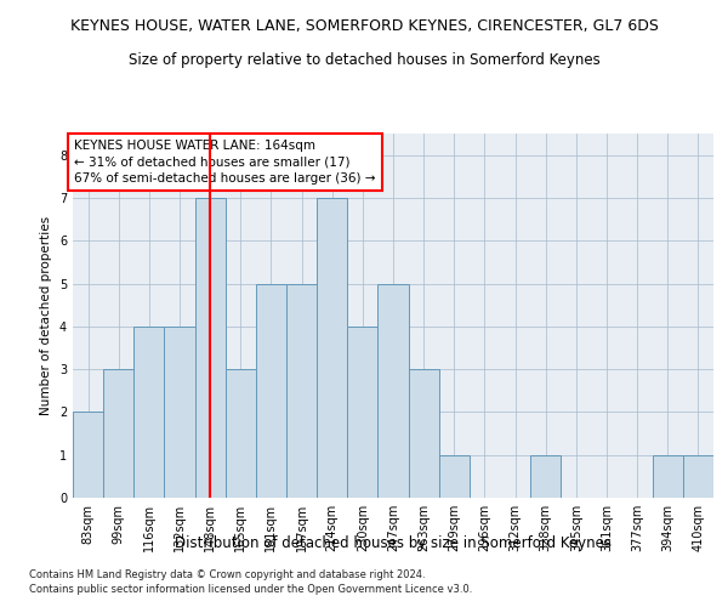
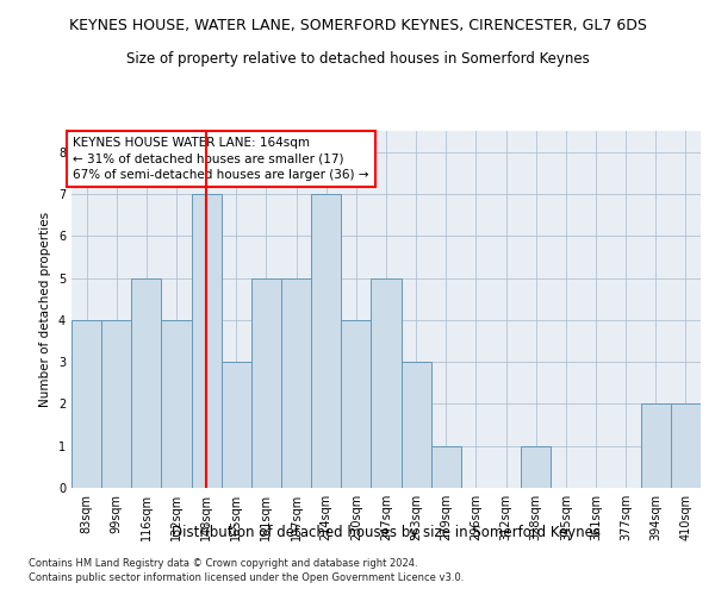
83sqm: 2 -> 4
99sqm: 3 -> 4
116sqm: 4 -> 5
394sqm: 1 -> 2
410sqm: 1 -> 2
